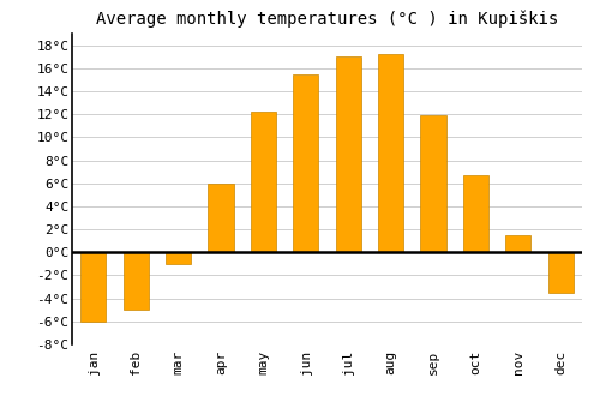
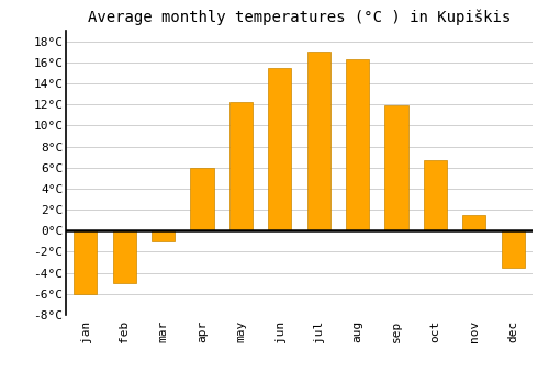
aug: 17.2°C -> 16.3°C
